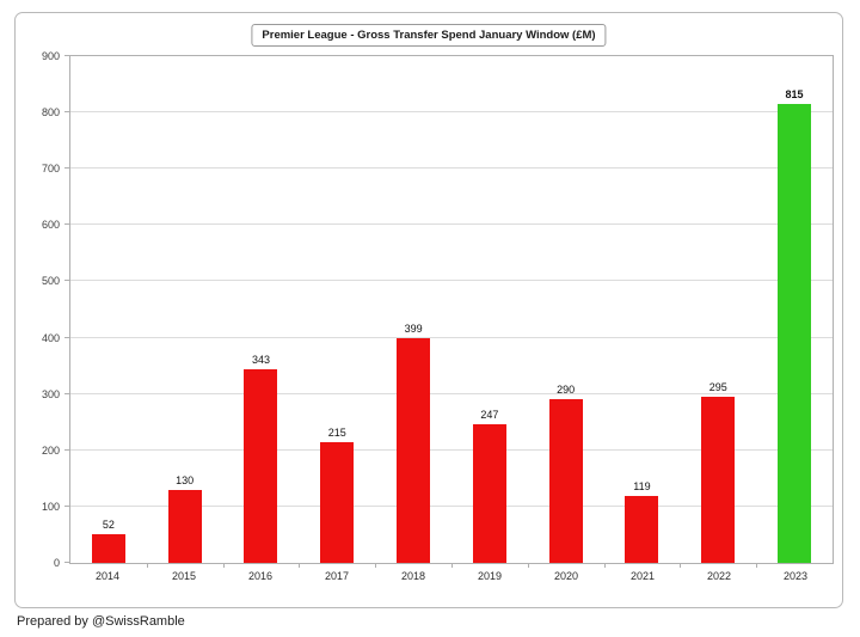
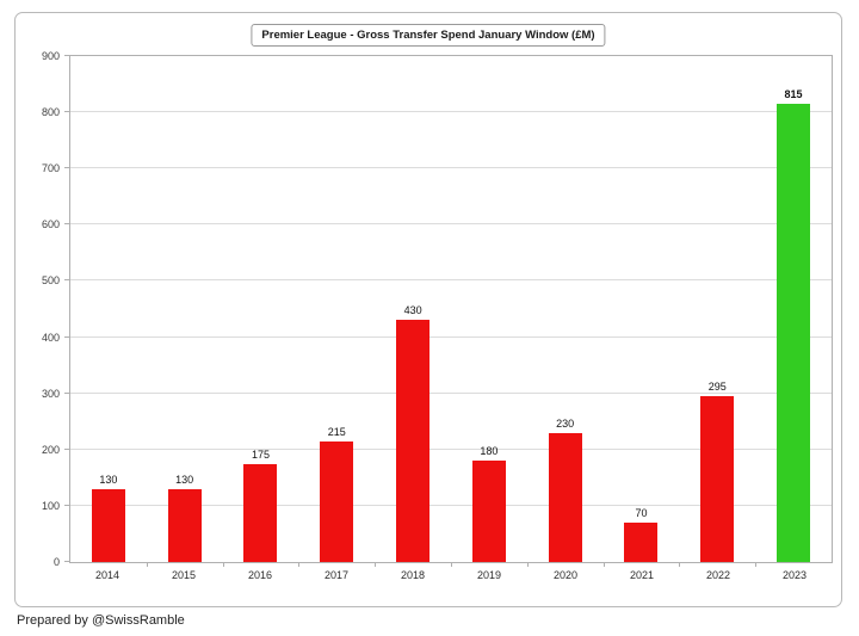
2014: 52 -> 130
2016: 343 -> 175
2018: 399 -> 430
2019: 247 -> 180
2020: 290 -> 230
2021: 119 -> 70
